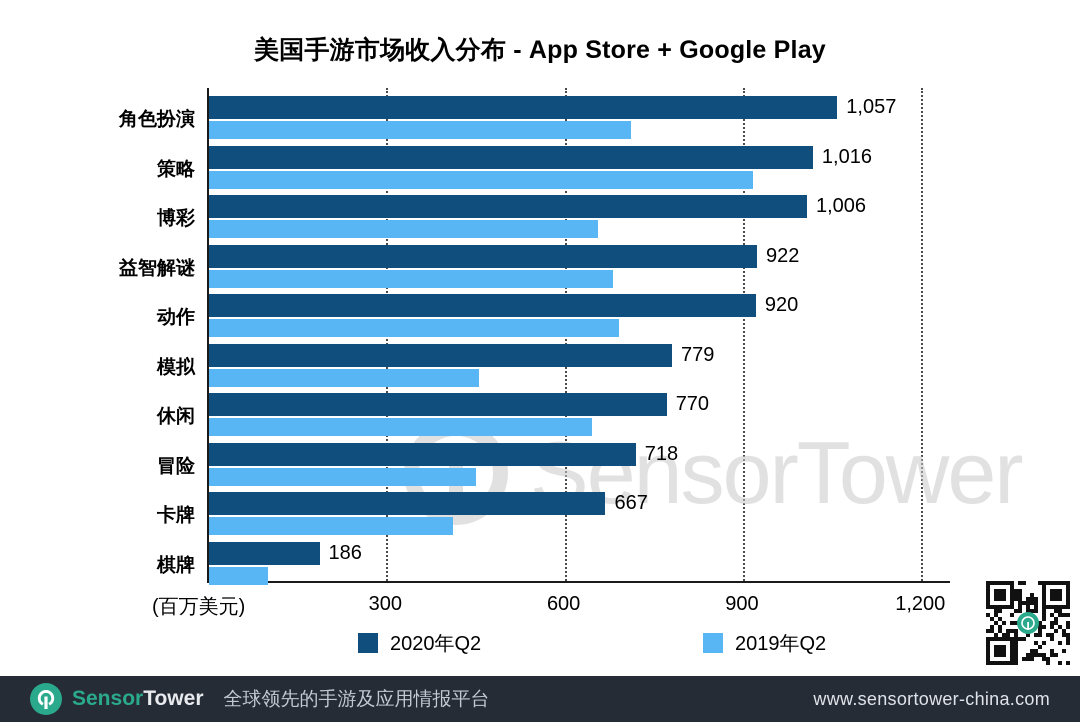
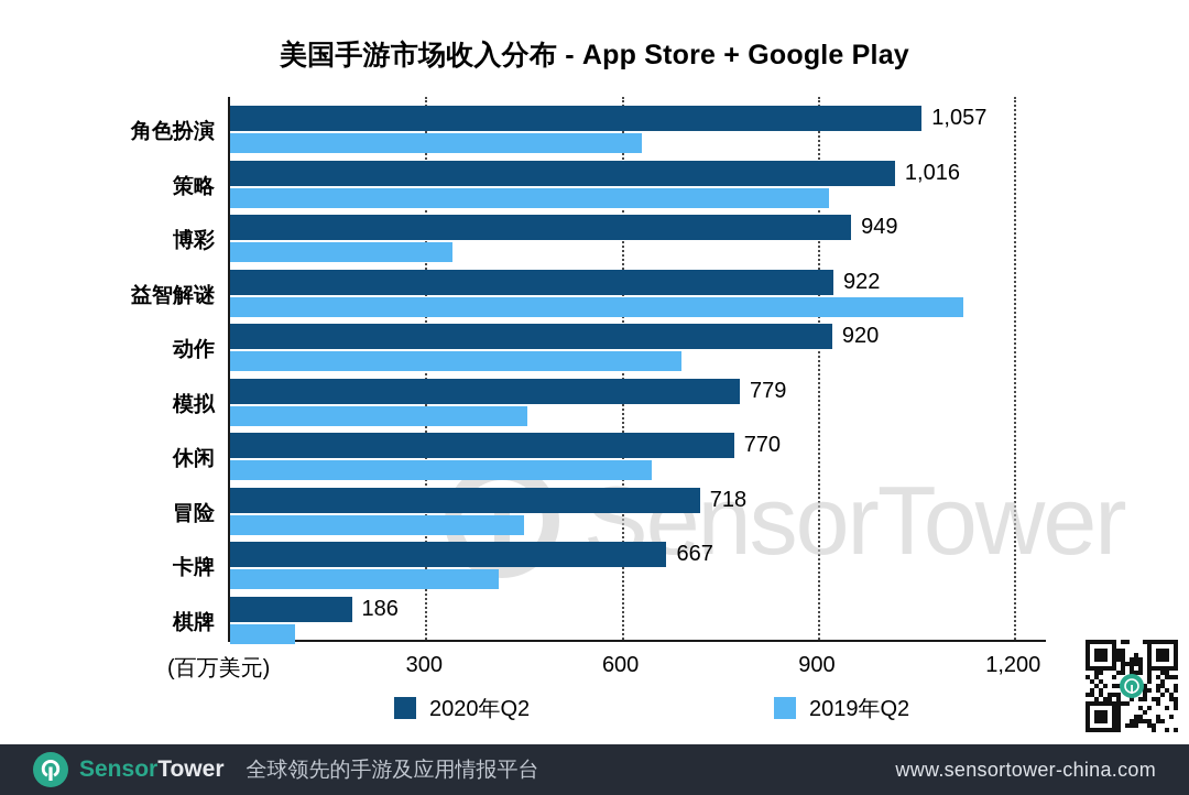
2019年Q2/角色扮演: 710 -> 630
2020年Q2/博彩: 1,006 -> 949
2019年Q2/博彩: 660 -> 340
2019年Q2/益智解谜: 680 -> 1120
